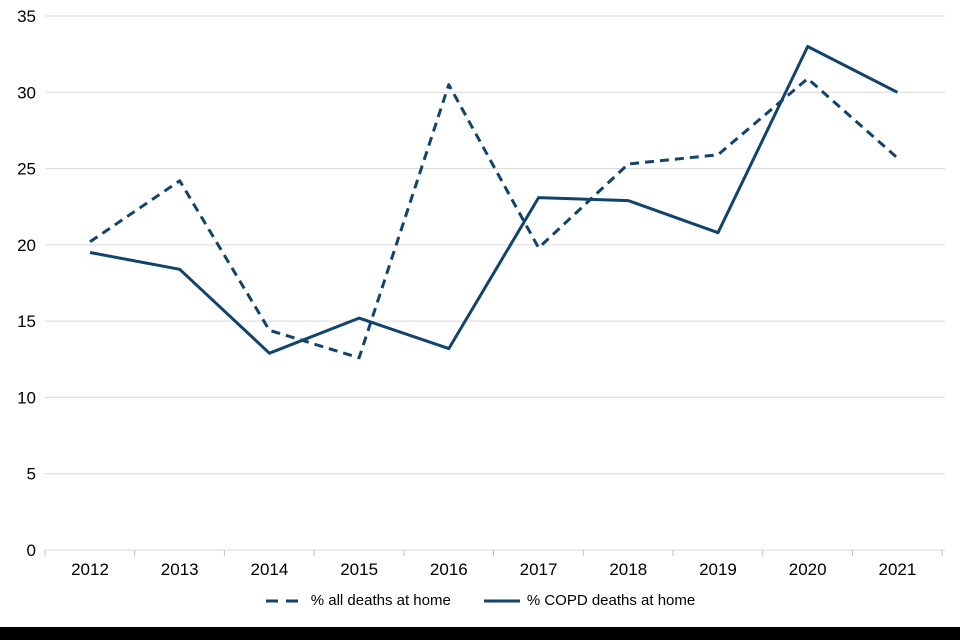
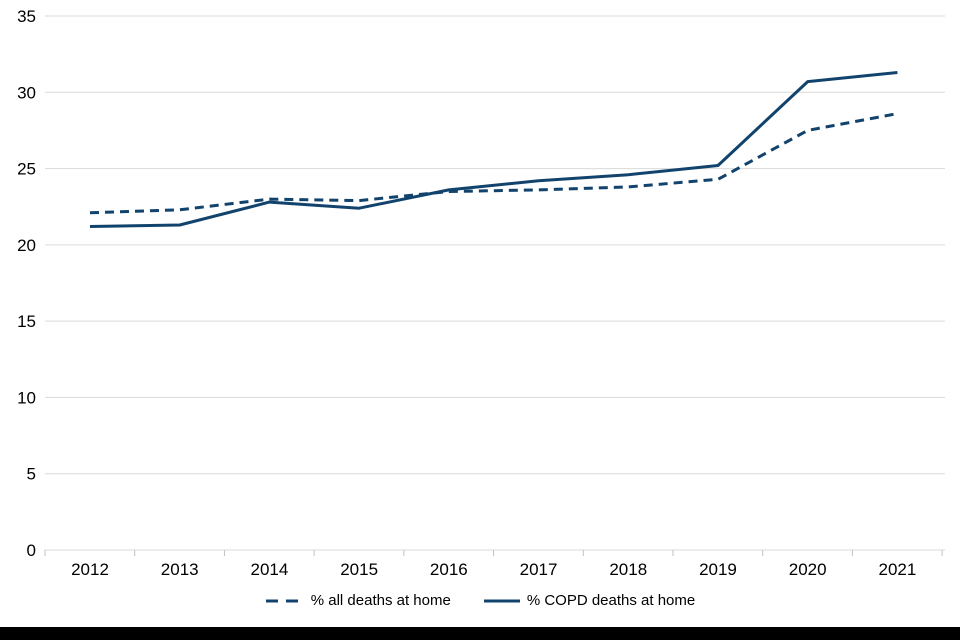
% all deaths at home/2012: 20.2 -> 22.1
% COPD deaths at home/2012: 19.5 -> 21.2
% all deaths at home/2013: 24.2 -> 22.3
% COPD deaths at home/2013: 18.4 -> 21.3
% all deaths at home/2014: 14.4 -> 23.0
% COPD deaths at home/2014: 12.9 -> 22.8
% all deaths at home/2015: 12.6 -> 22.9
% COPD deaths at home/2015: 15.2 -> 22.4
% all deaths at home/2016: 30.5 -> 23.5
% COPD deaths at home/2016: 13.2 -> 23.6
% all deaths at home/2017: 19.8 -> 23.6
% COPD deaths at home/2017: 23.1 -> 24.2
% all deaths at home/2018: 25.3 -> 23.8
% COPD deaths at home/2018: 22.9 -> 24.6
% all deaths at home/2019: 25.9 -> 24.3
% COPD deaths at home/2019: 20.8 -> 25.2
% all deaths at home/2020: 30.9 -> 27.5
% COPD deaths at home/2020: 33.0 -> 30.7
% all deaths at home/2021: 25.7 -> 28.6
% COPD deaths at home/2021: 30.0 -> 31.3
